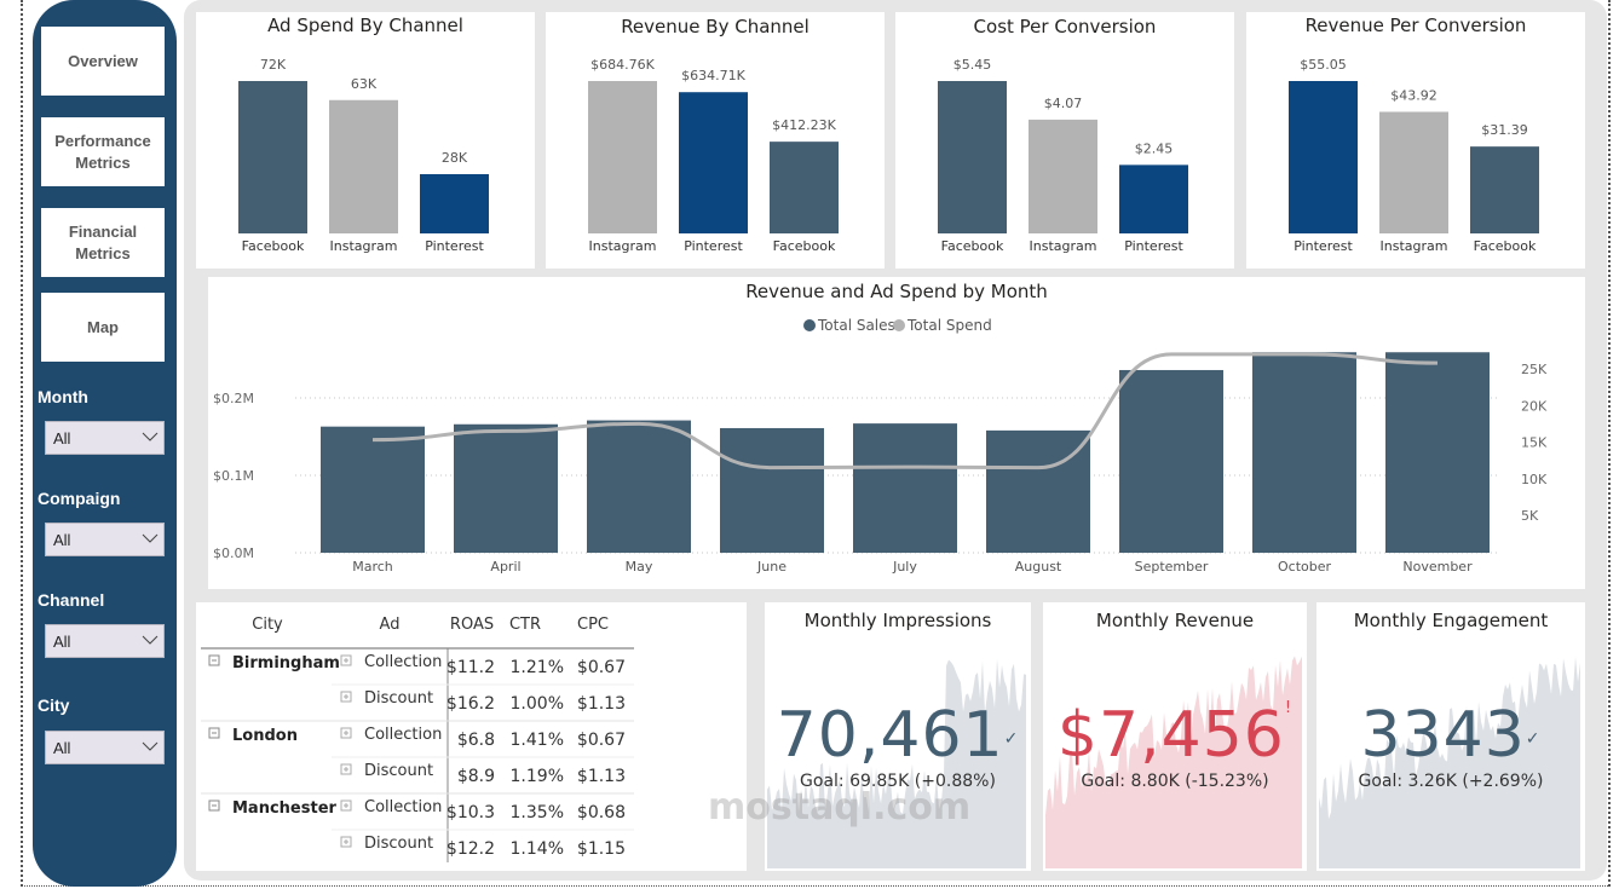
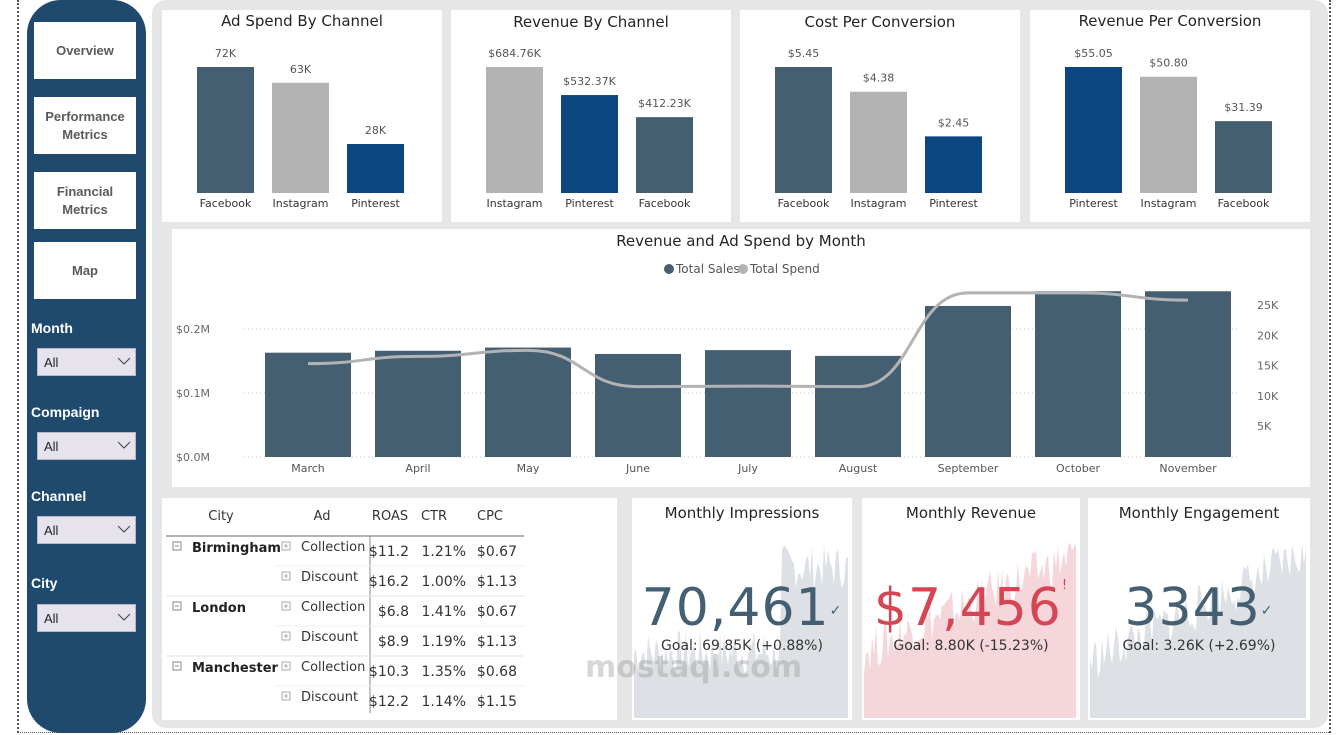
Revenue By Channel/Pinterest: $634.71K -> $532.37K
Cost Per Conversion/Instagram: $4.07 -> $4.38
Revenue Per Conversion/Instagram: $43.92 -> $50.80
